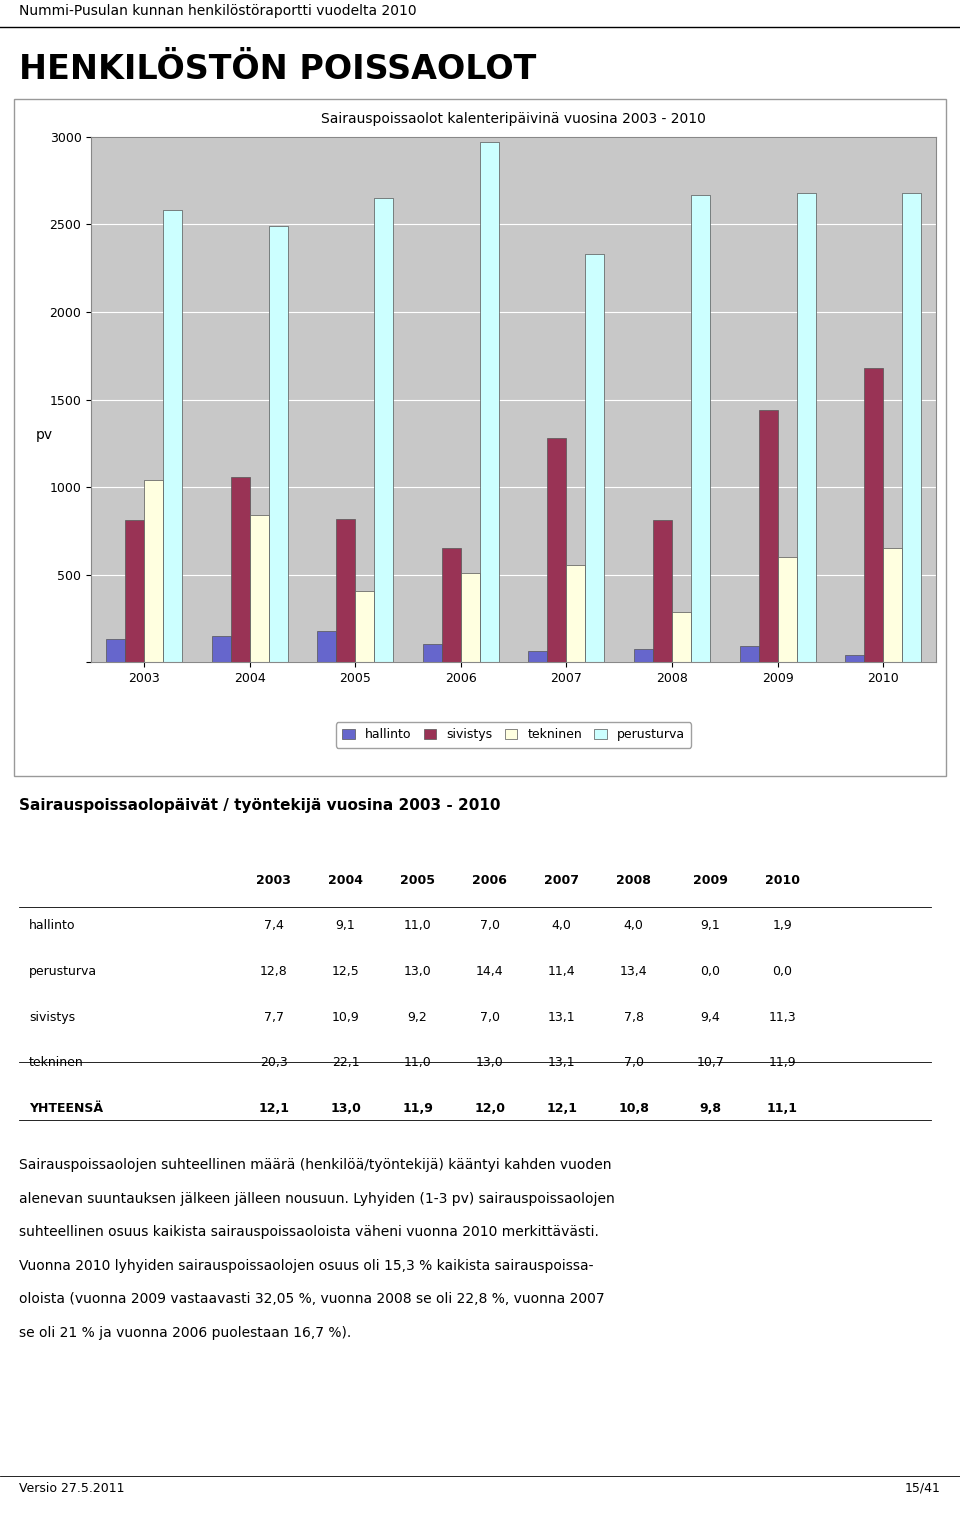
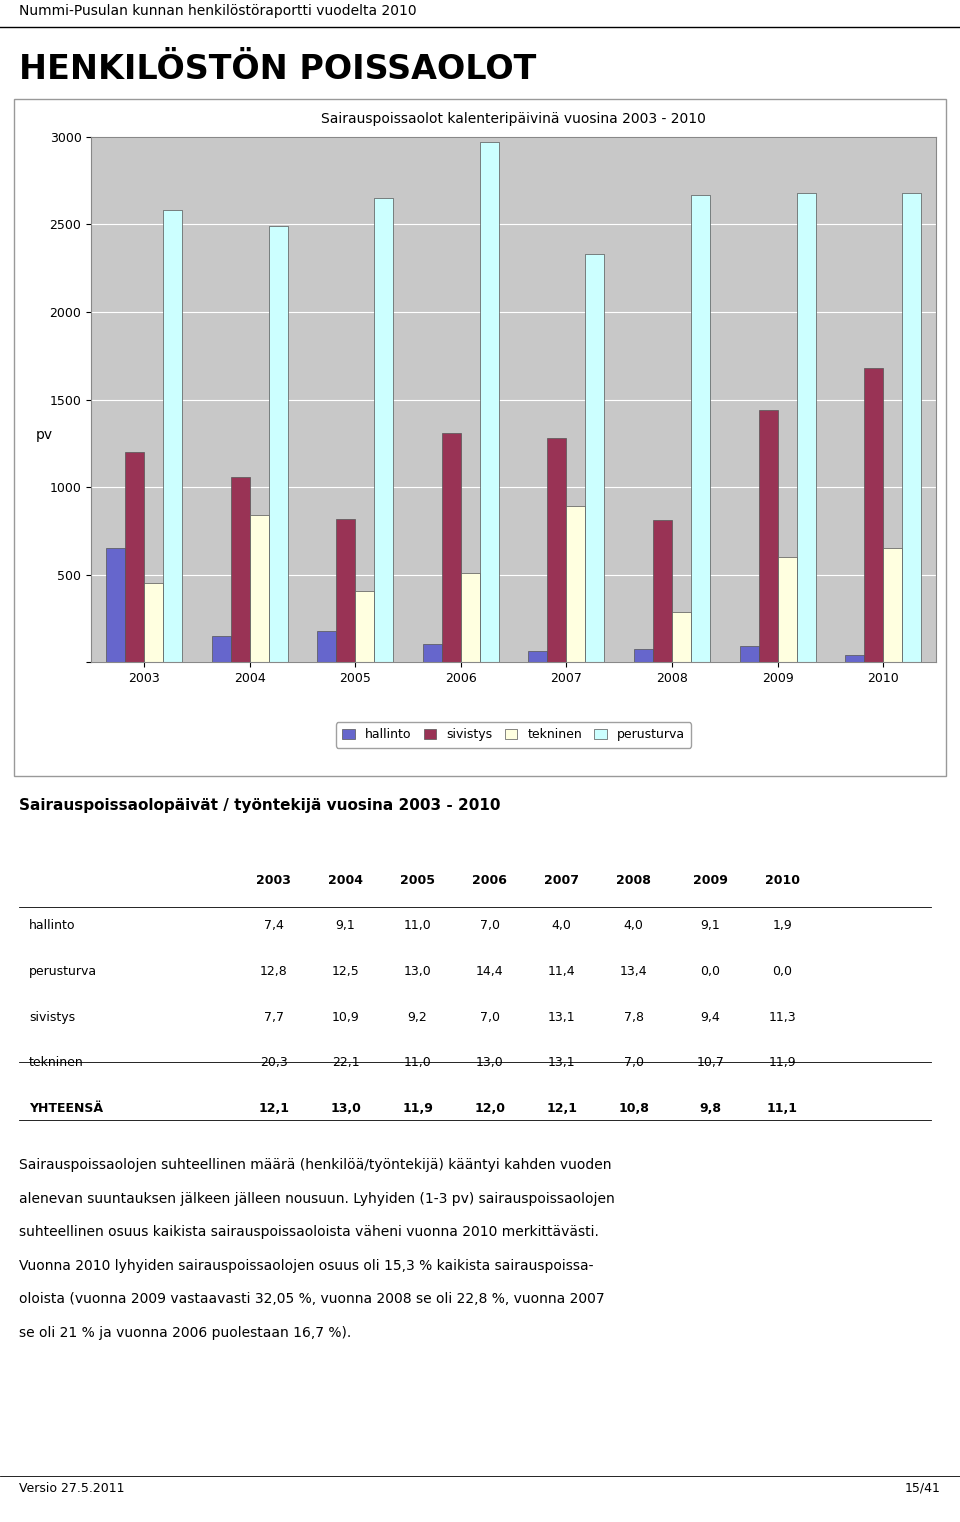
hallinto/2003: 130 -> 650
sivistys/2003: 810 -> 1200
tekninen/2003: 1040 -> 450
sivistys/2006: 650 -> 1310
tekninen/2007: 560 -> 890
